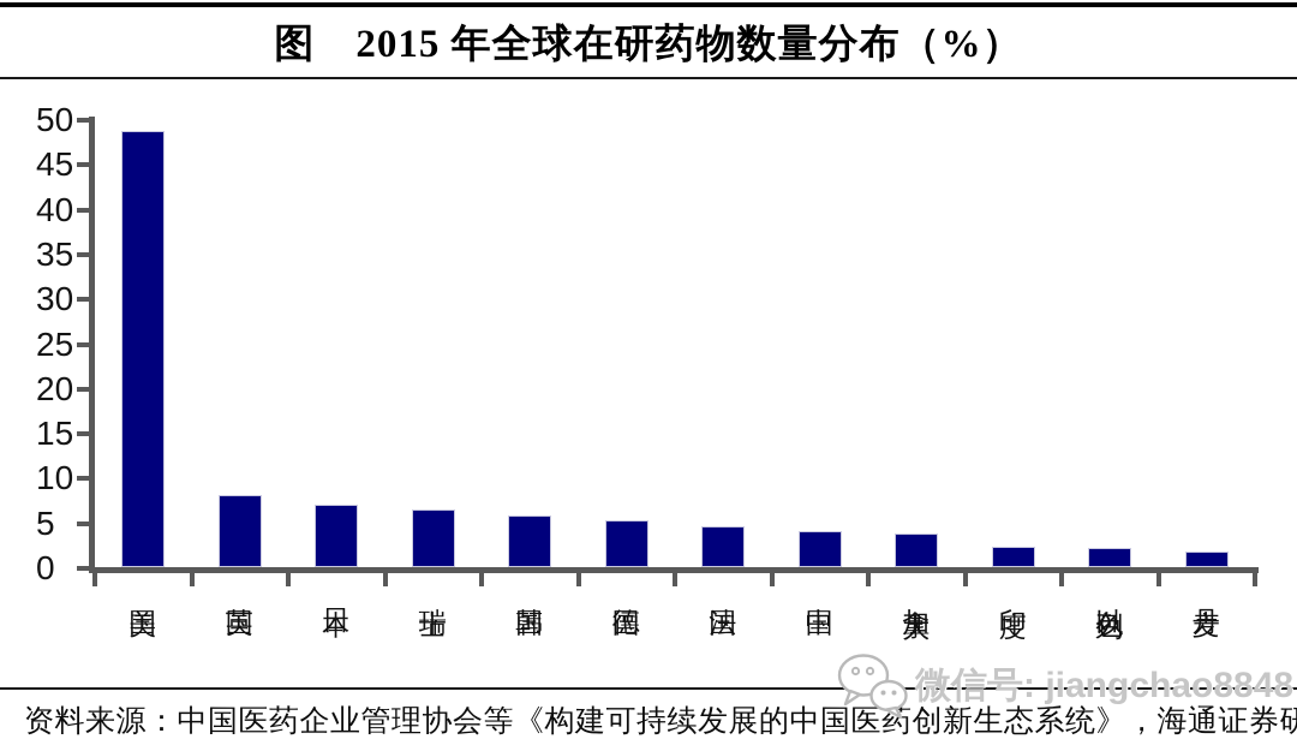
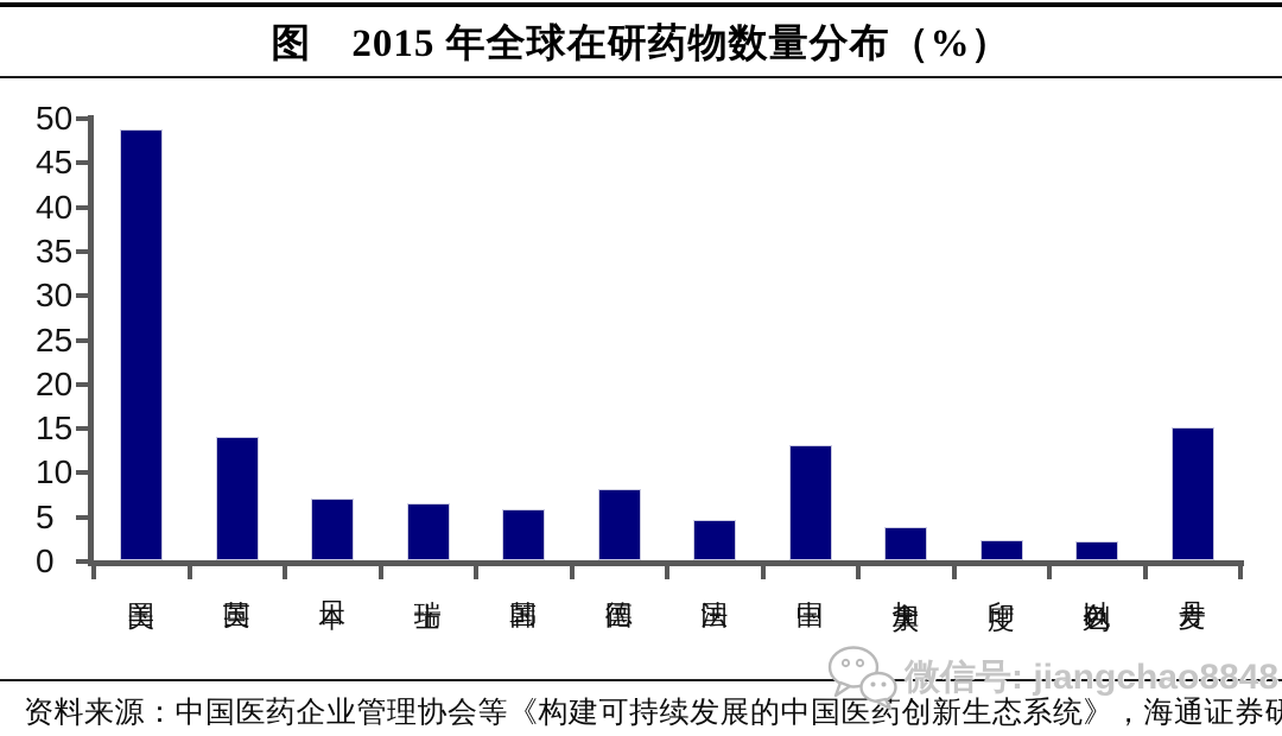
英国: 8 -> 14
德国: 5 -> 8
中国: 4 -> 13
丹麦: 2 -> 15
